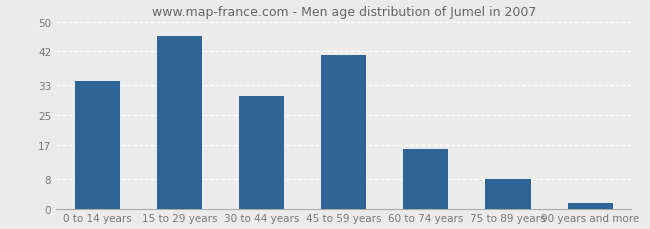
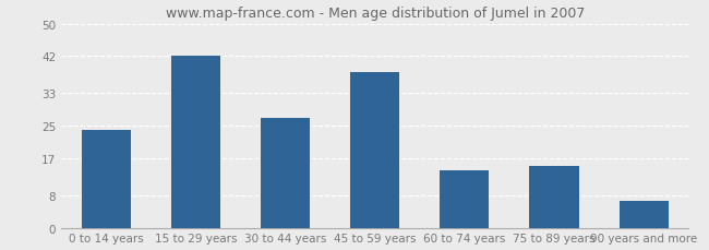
0 to 14 years: 34.0 -> 24.0
15 to 29 years: 46.0 -> 42.0
30 to 44 years: 30.0 -> 27.0
45 to 59 years: 41.0 -> 38.0
60 to 74 years: 16.0 -> 14.0
75 to 89 years: 8.0 -> 15.0
90 years and more: 1.5 -> 6.5
